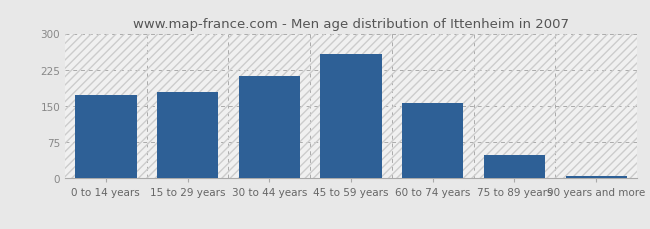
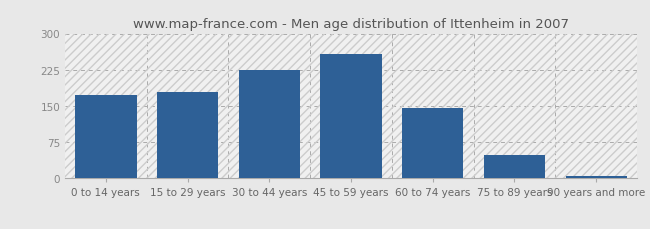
30 to 44 years: 213 -> 225
60 to 74 years: 157 -> 145
